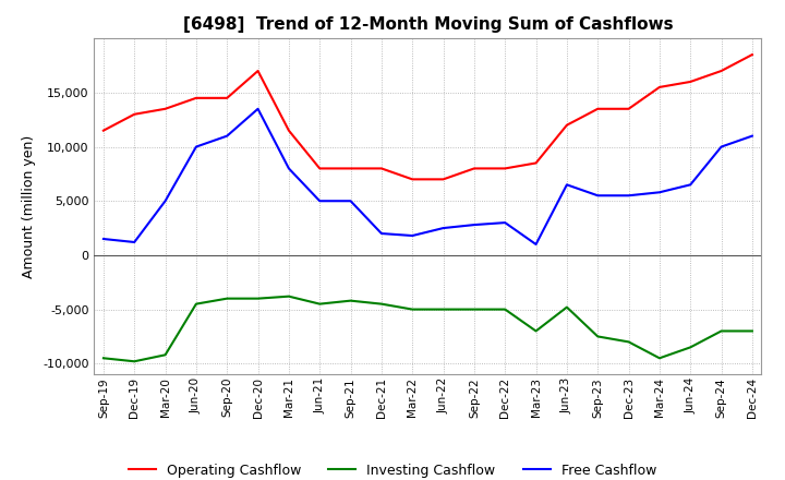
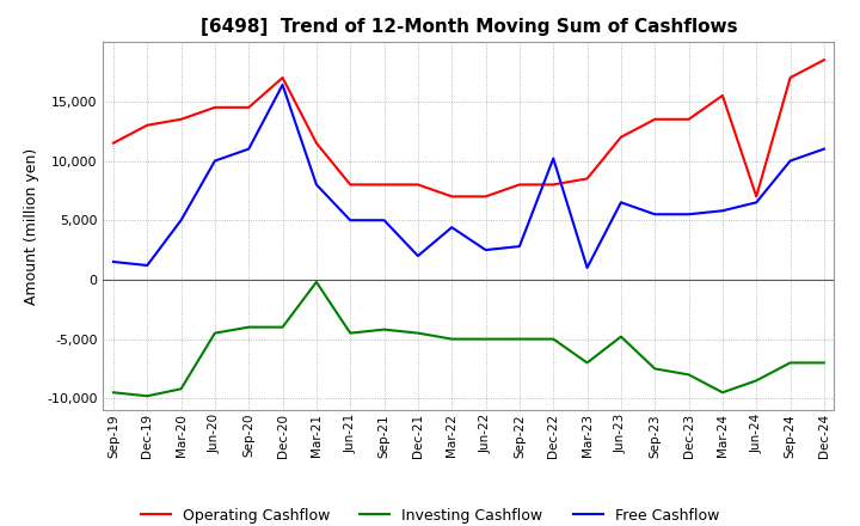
Free Cashflow/Dec-20: 13,500 -> 16,400
Investing Cashflow/Mar-21: -3,800 -> -200
Free Cashflow/Mar-22: 1,800 -> 4,400
Free Cashflow/Dec-22: 3,000 -> 10,200
Operating Cashflow/Jun-24: 16,000 -> 7,000
